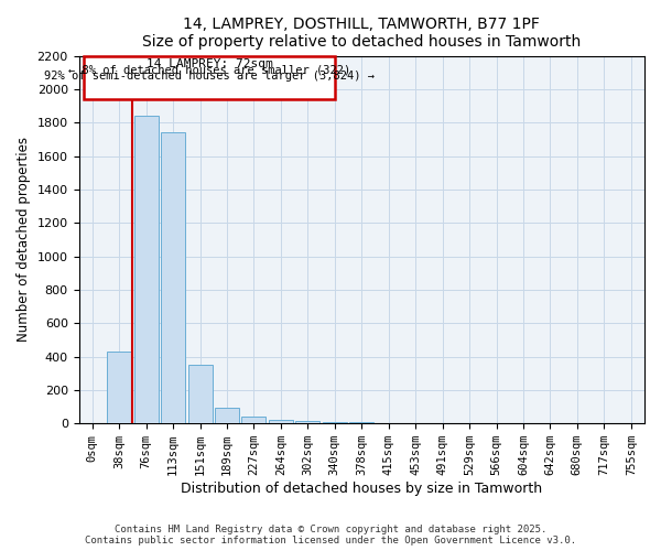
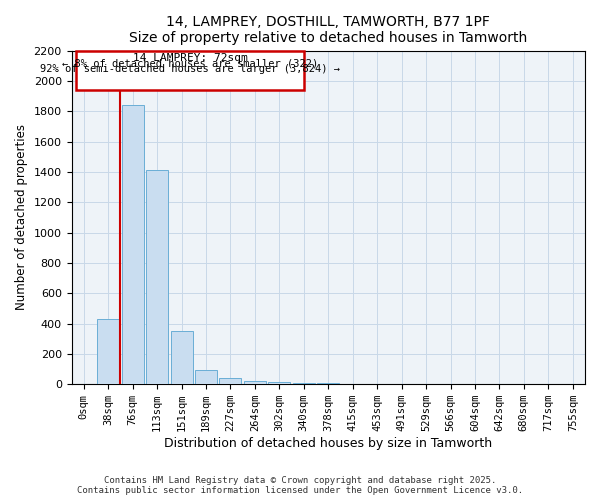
113sqm: 1740 -> 1410
